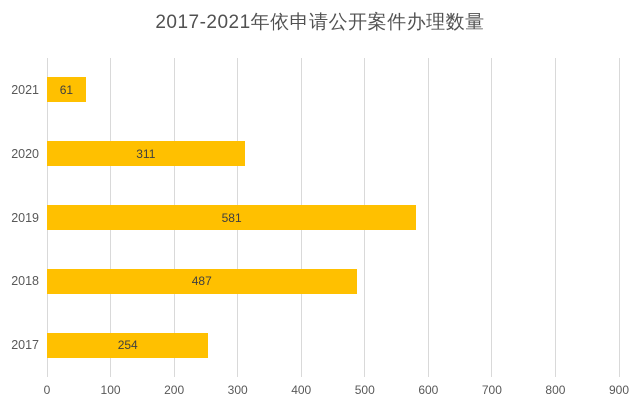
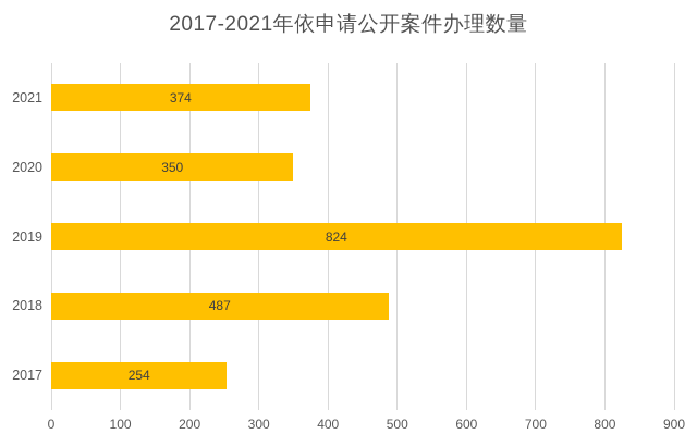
2021: 61 -> 374
2020: 311 -> 350
2019: 581 -> 824
